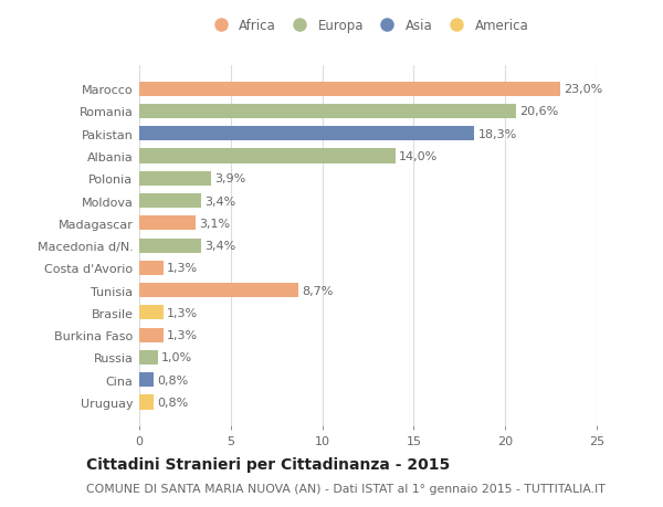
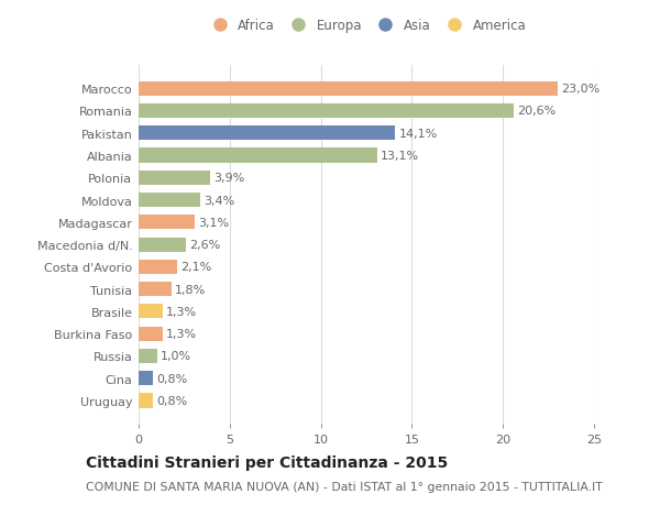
Pakistan: 18,3% -> 14,1%
Albania: 14,0% -> 13,1%
Macedonia d/N.: 3,4% -> 2,6%
Costa d'Avorio: 1,3% -> 2,1%
Tunisia: 8,7% -> 1,8%
